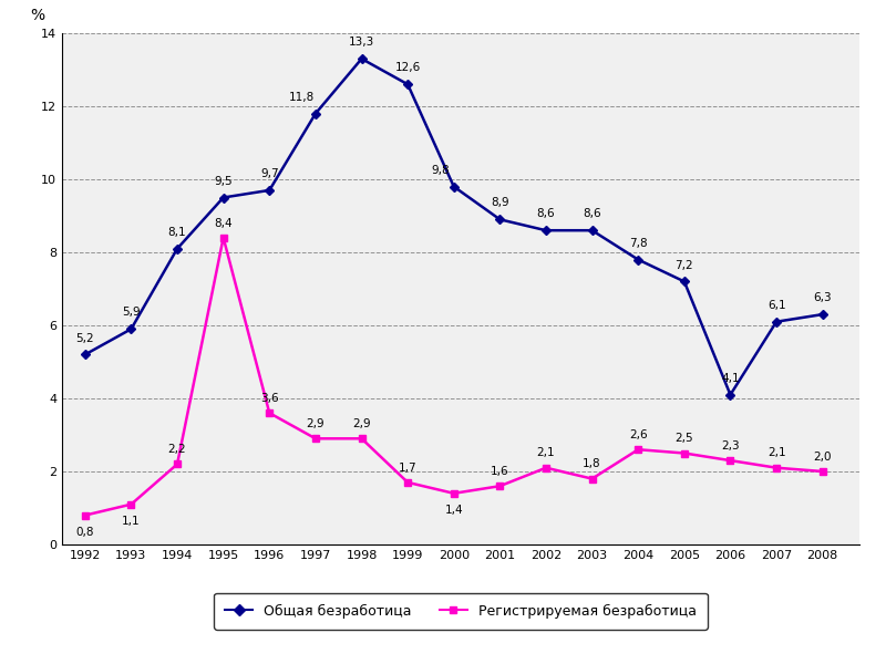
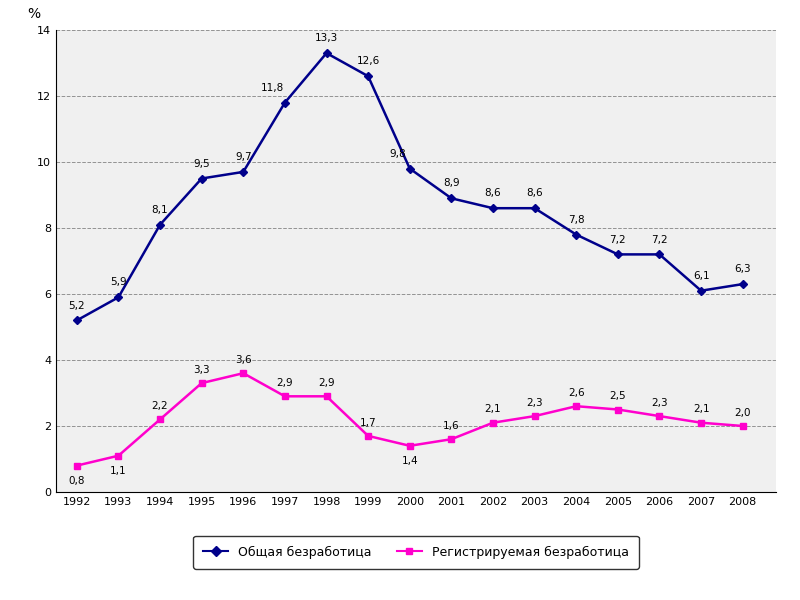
Регистрируемая безработица/1995: 8,4 -> 3,3
Регистрируемая безработица/2003: 1,8 -> 2,3
Общая безработица/2006: 4,1 -> 7,2
